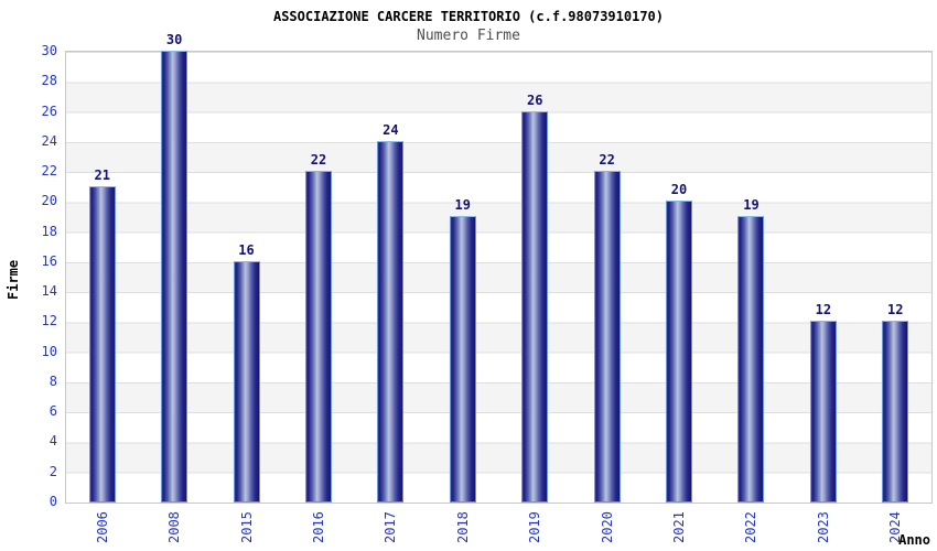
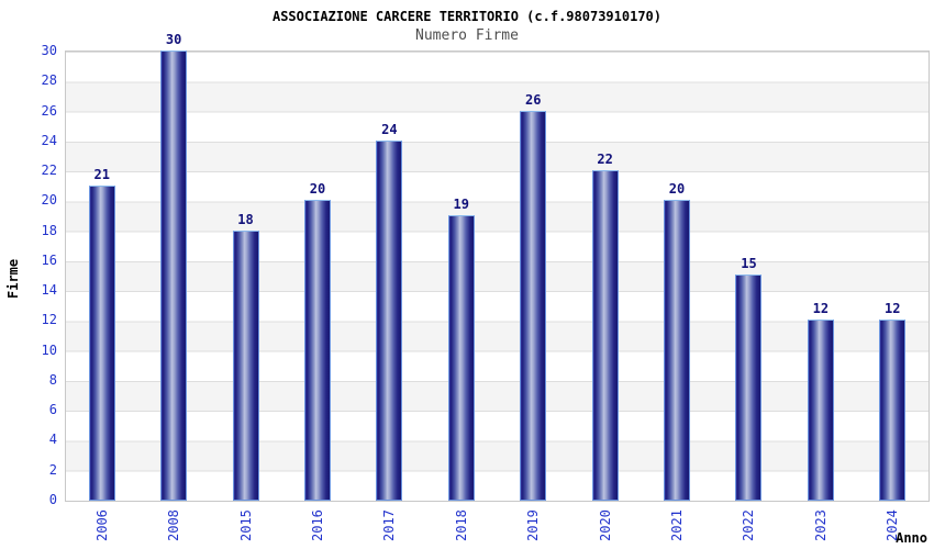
2015: 16 -> 18
2016: 22 -> 20
2022: 19 -> 15
